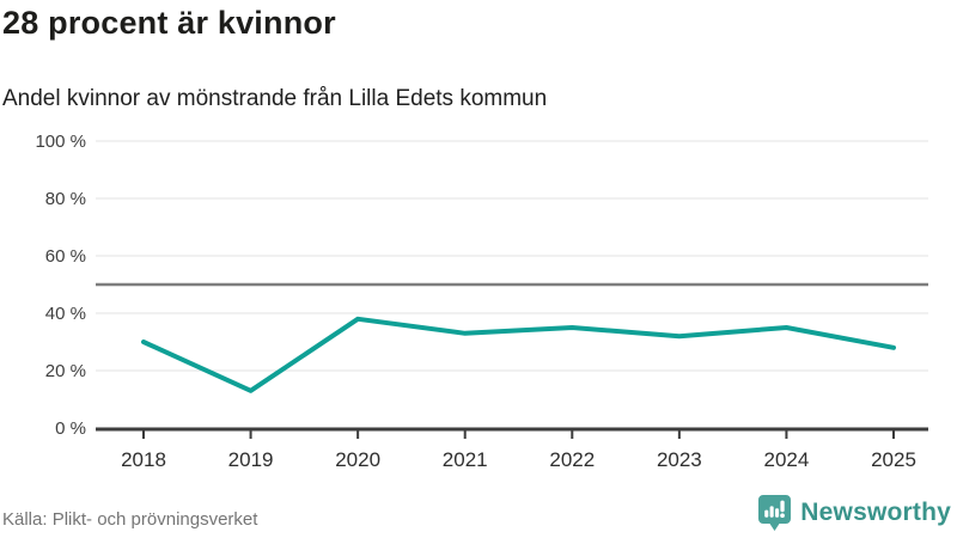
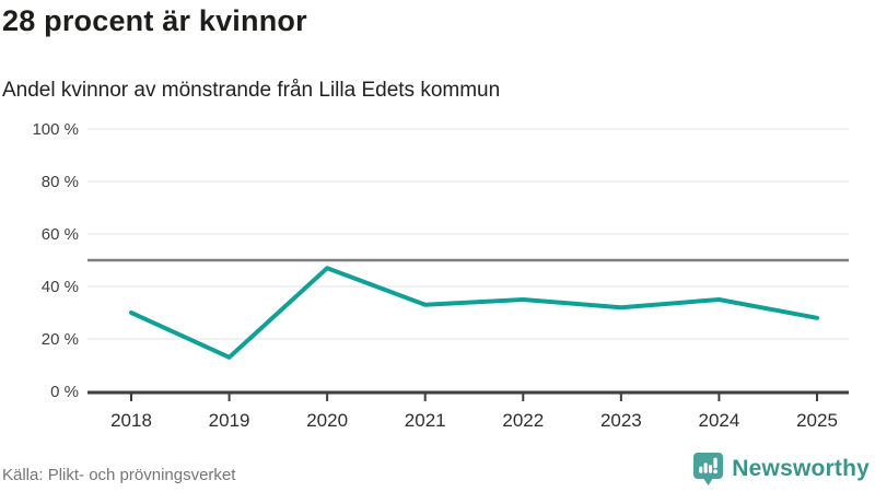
2020: 38% -> 47%
